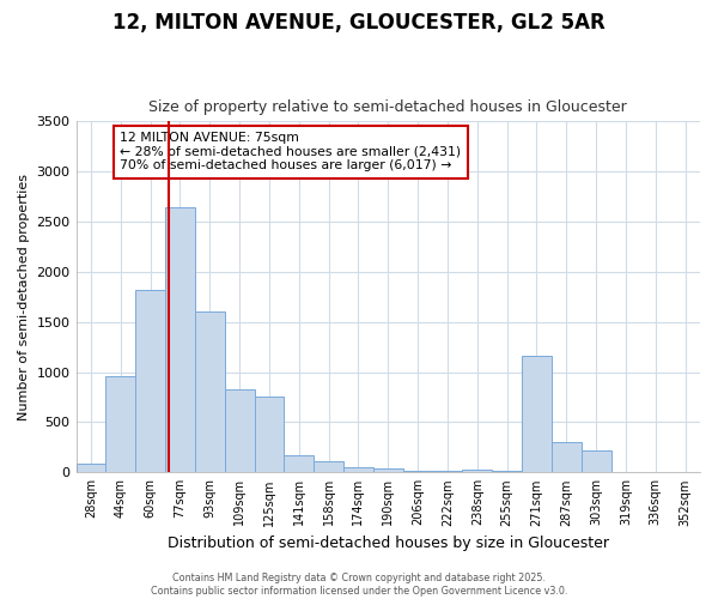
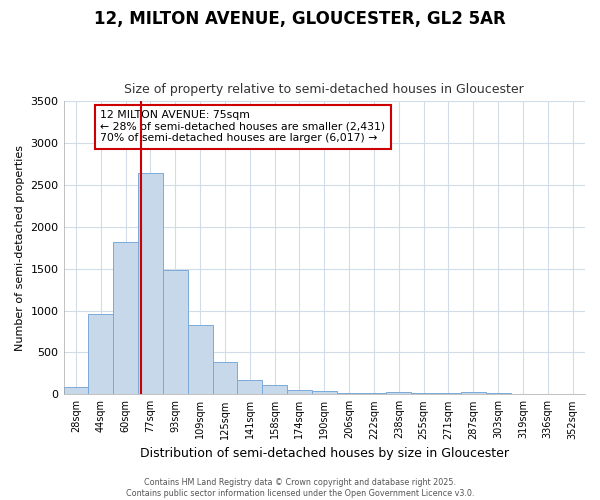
93sqm: 1600 -> 1490
125sqm: 760 -> 380
271sqm: 1160 -> 20
287sqm: 300 -> 20
303sqm: 220 -> 20
